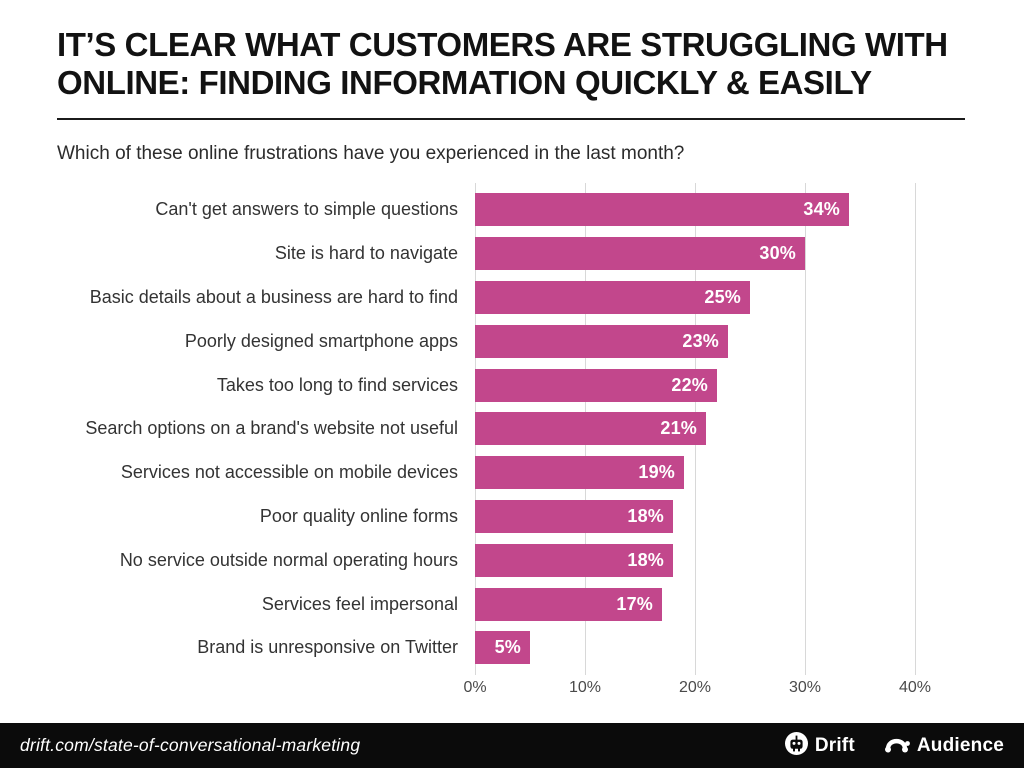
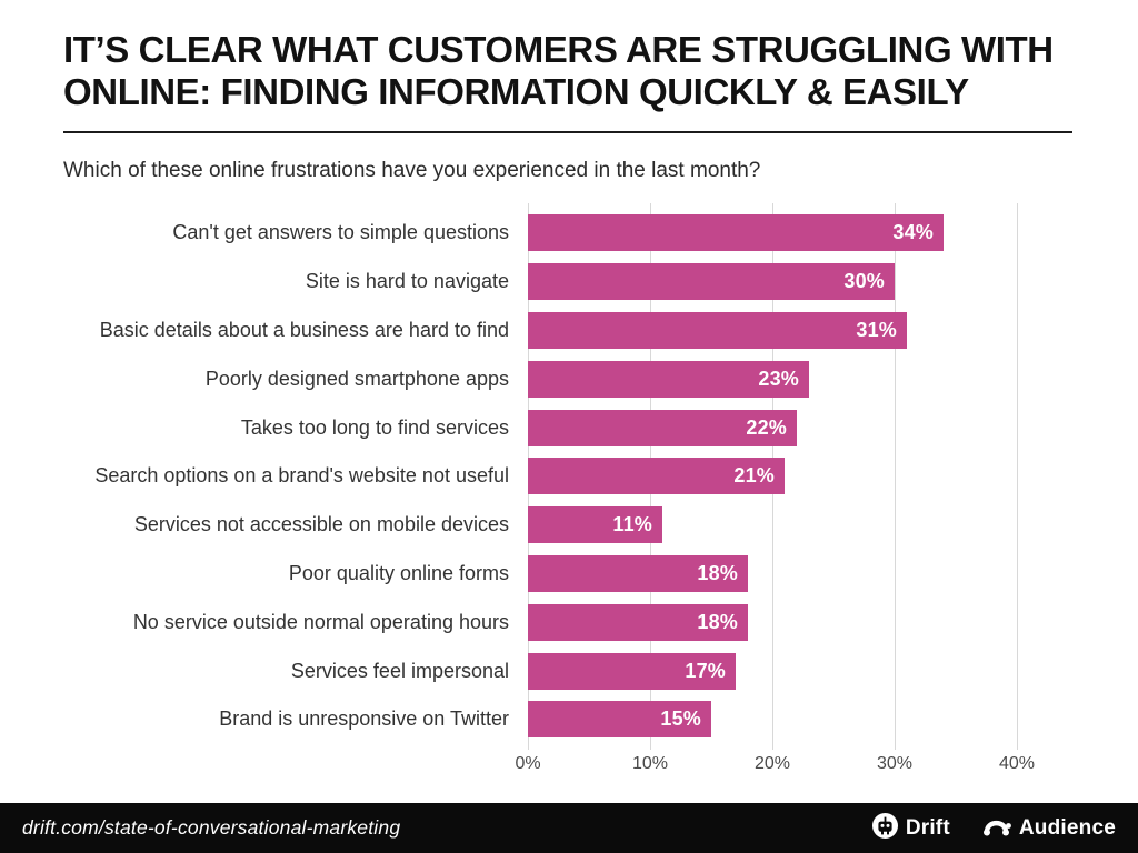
Basic details about a business are hard to find: 25% -> 31%
Services not accessible on mobile devices: 19% -> 11%
Brand is unresponsive on Twitter: 5% -> 15%
